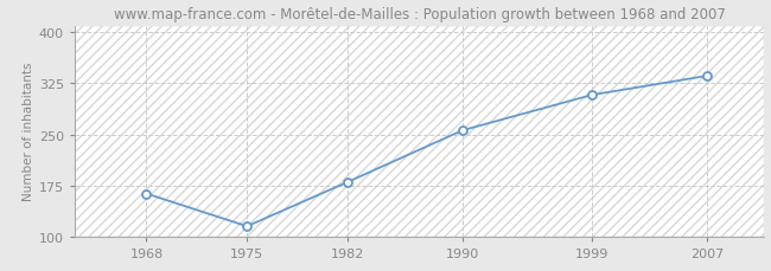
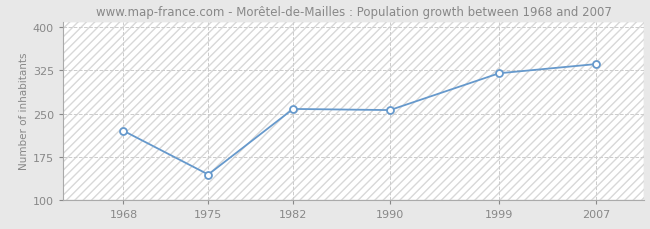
1968: 163 -> 220
1975: 115 -> 144
1982: 180 -> 258
1999: 308 -> 320
